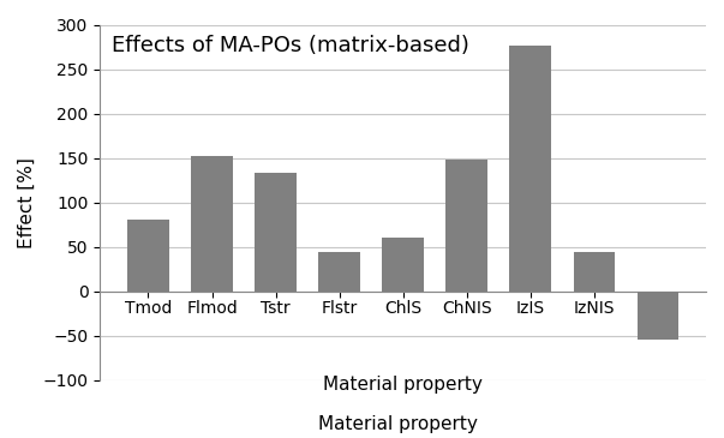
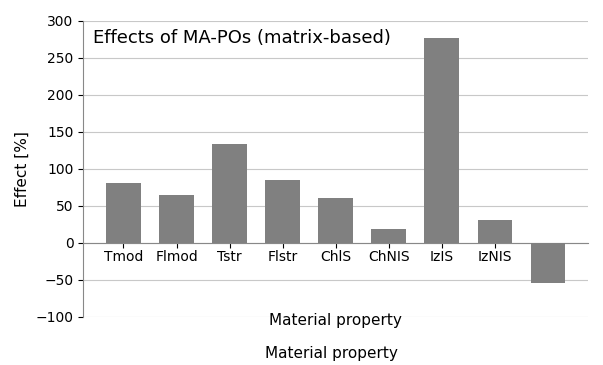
Flmod: 152 -> 64
Flstr: 44 -> 85
ChNIS: 148 -> 18
IzNIS: 44 -> 31
